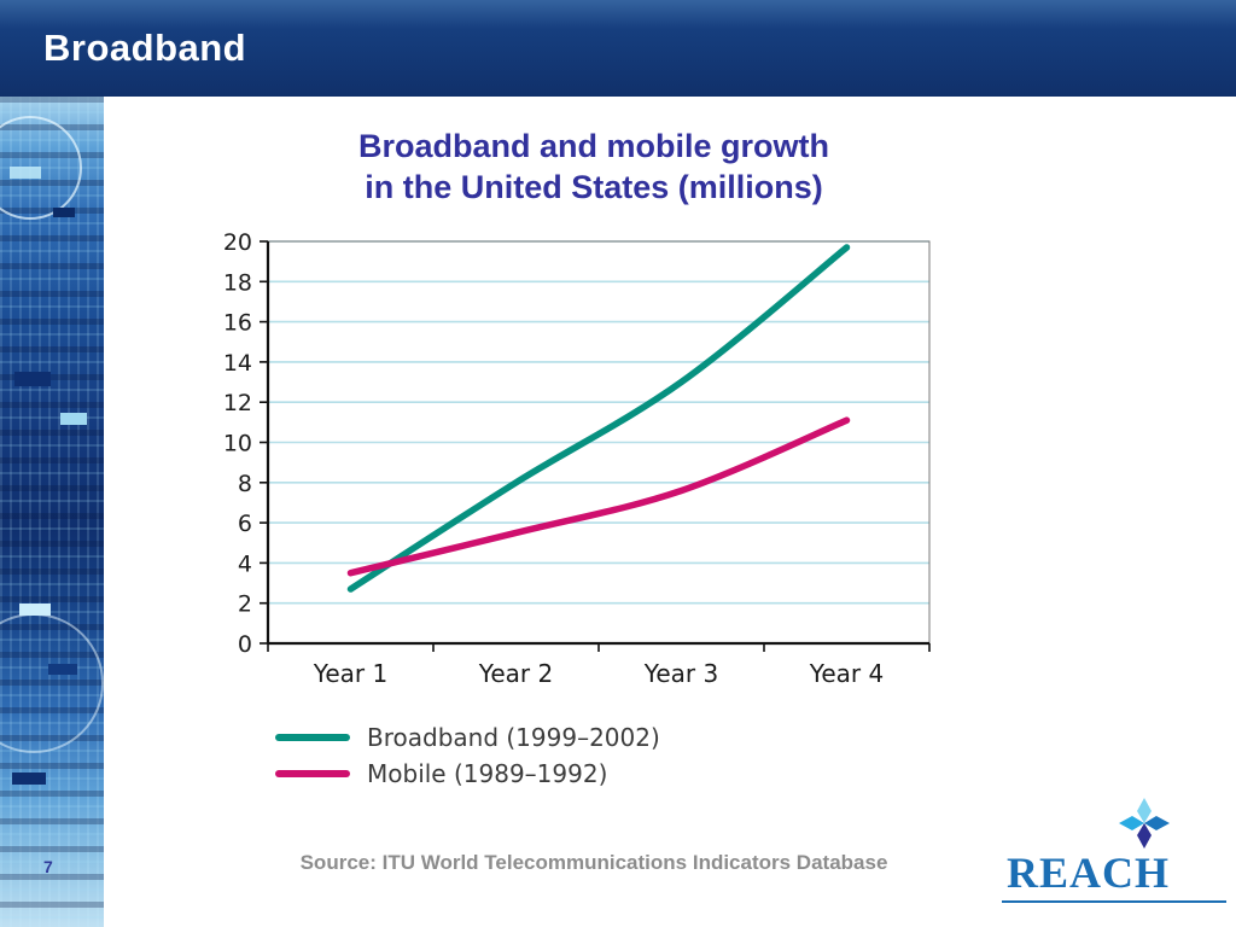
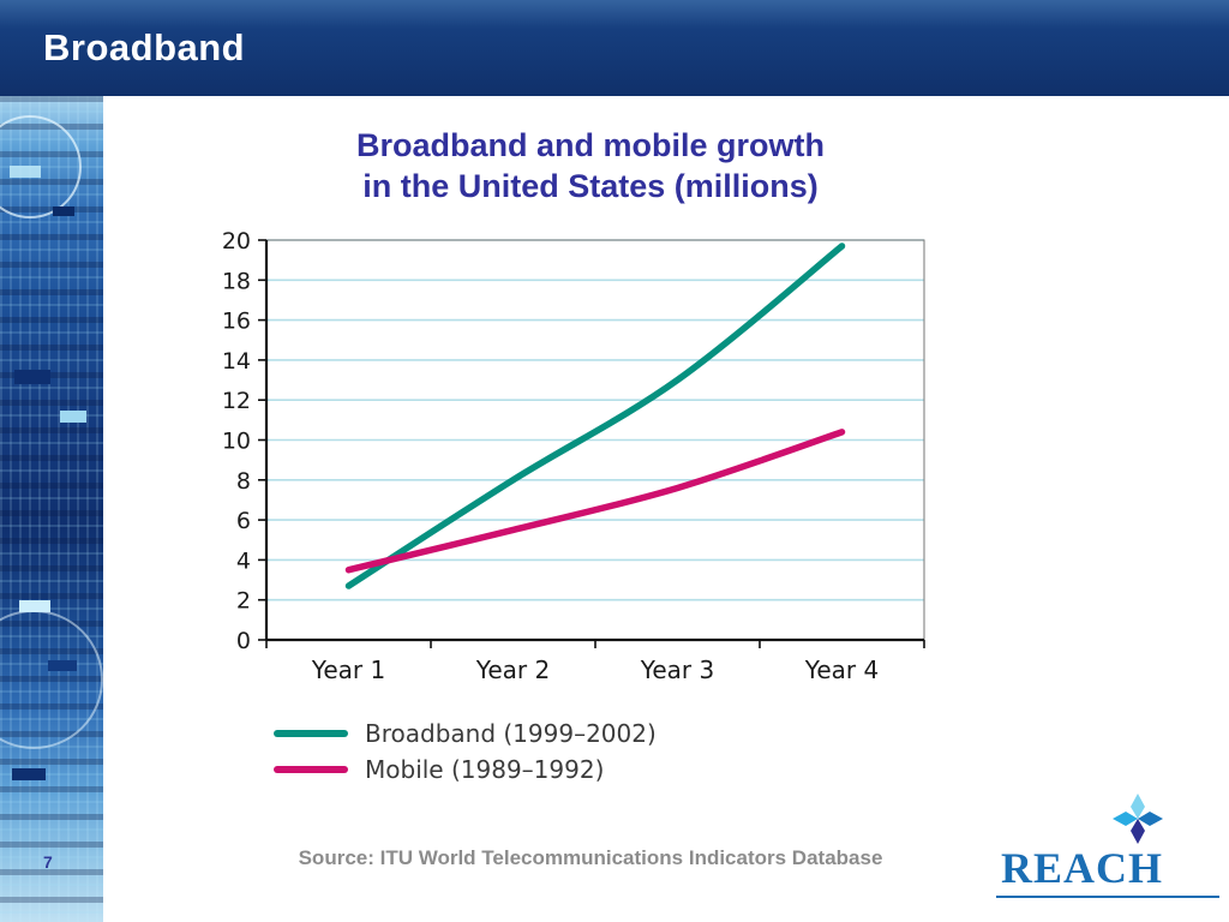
Mobile (1989–1992)/Year 4: 11.1 -> 10.4
